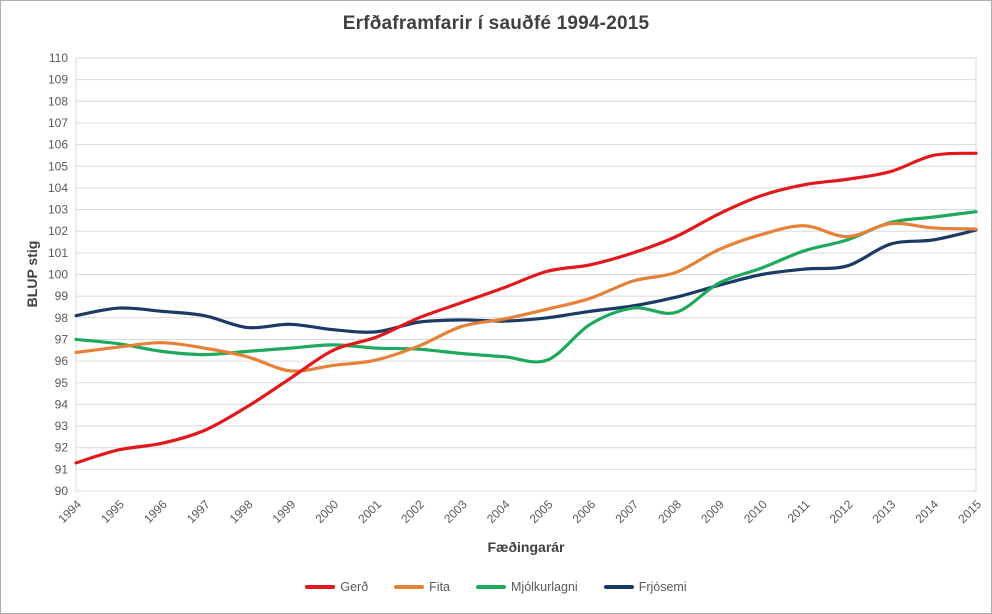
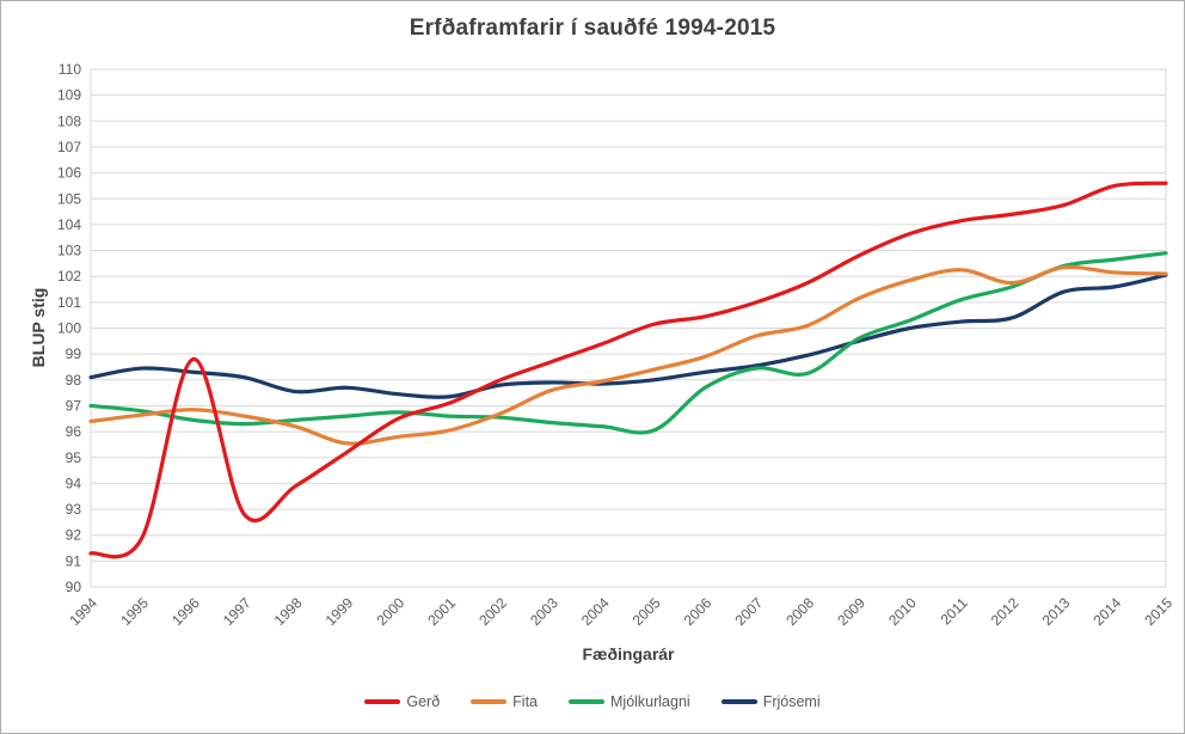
Gerð/1996: 92.2 -> 98.8
